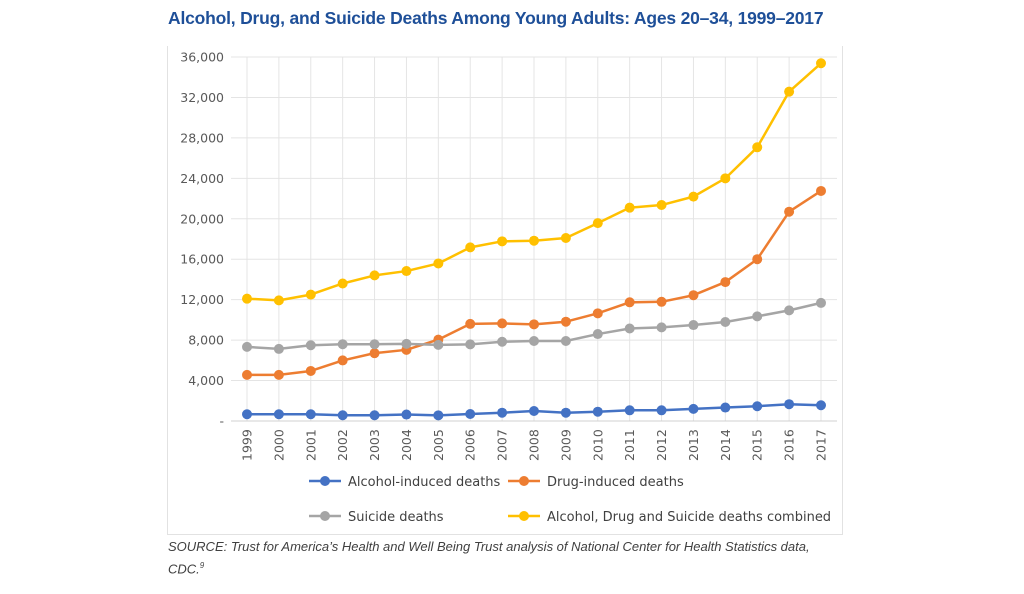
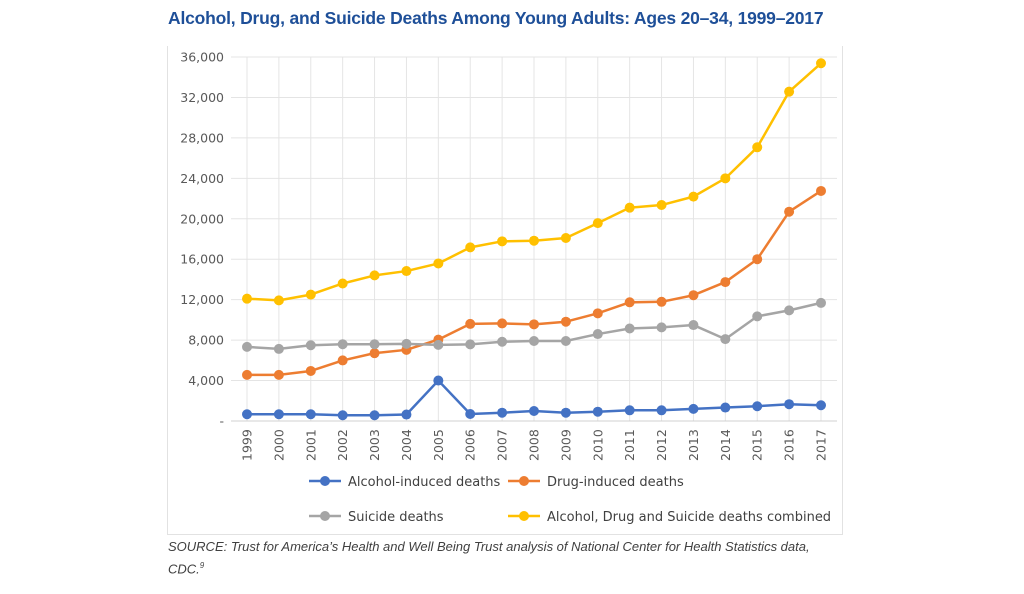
Alcohol-induced deaths/2005: 600 -> 4000
Suicide deaths/2014: 9800 -> 8100
